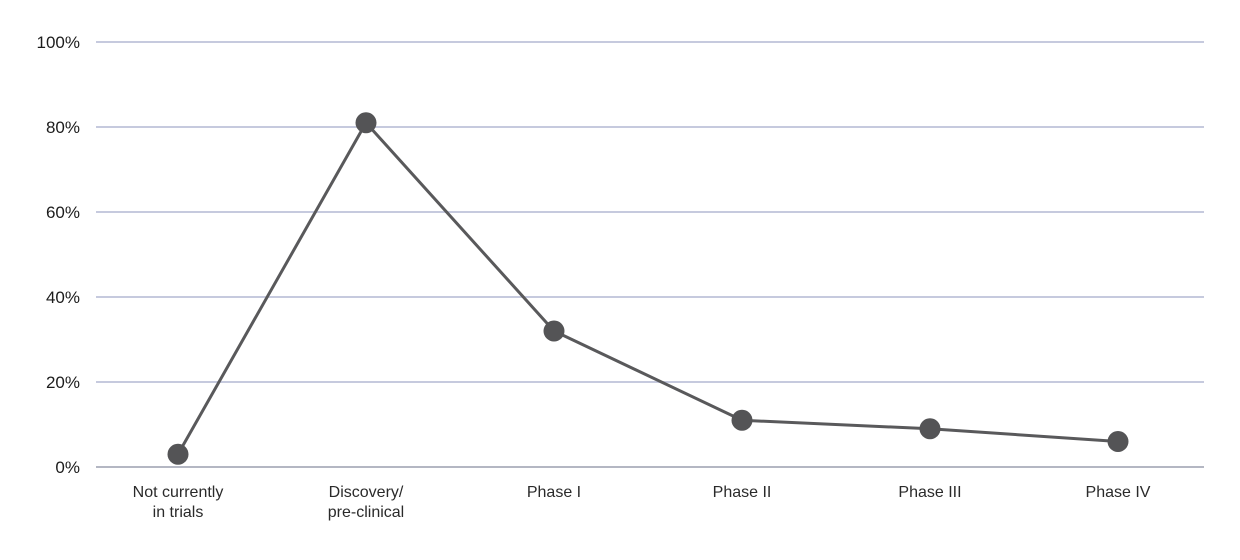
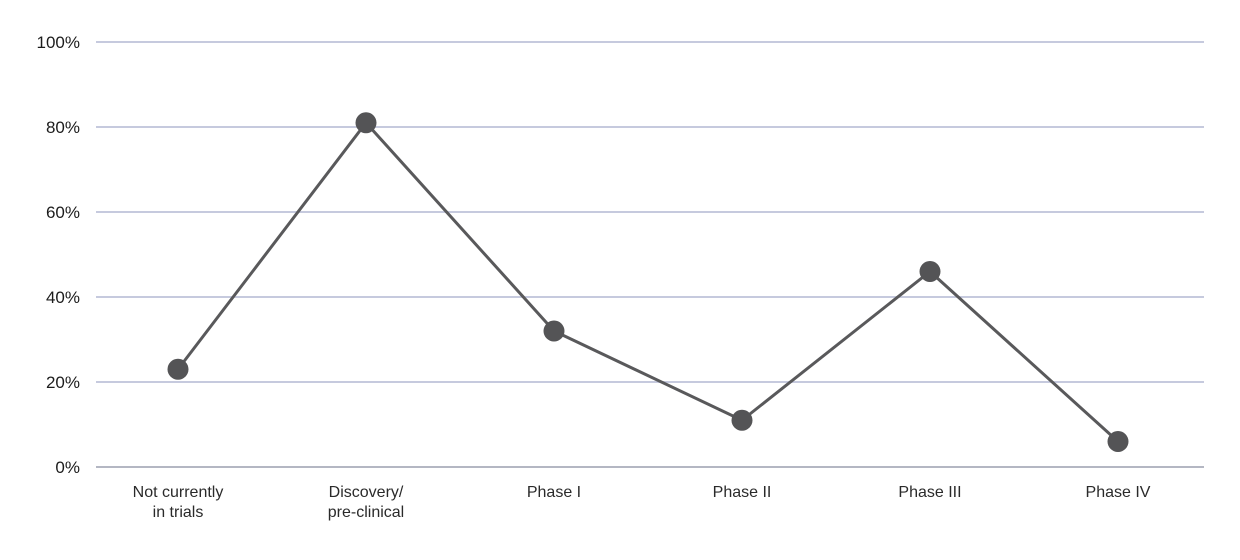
Not currently in trials: 3% -> 23%
Phase III: 9% -> 46%
